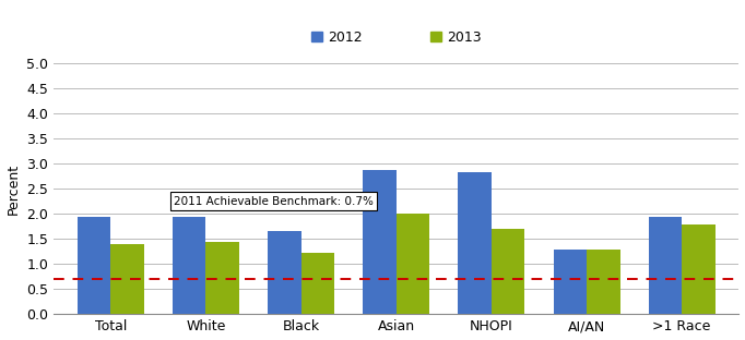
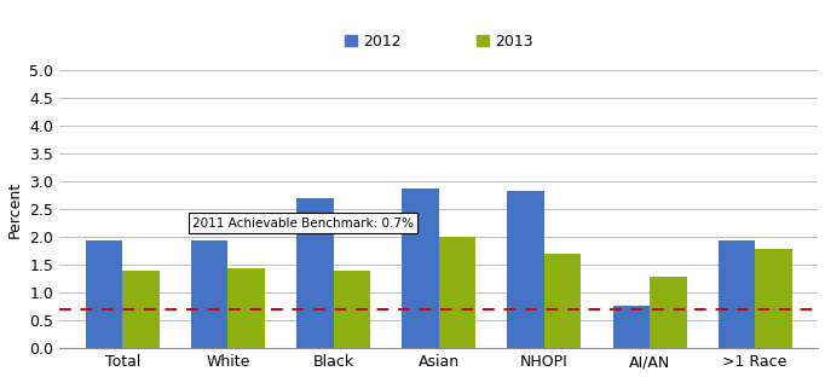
2012/Black: 1.65 -> 2.70
2013/Black: 1.22 -> 1.40
2012/AI/AN: 1.28 -> 0.75
